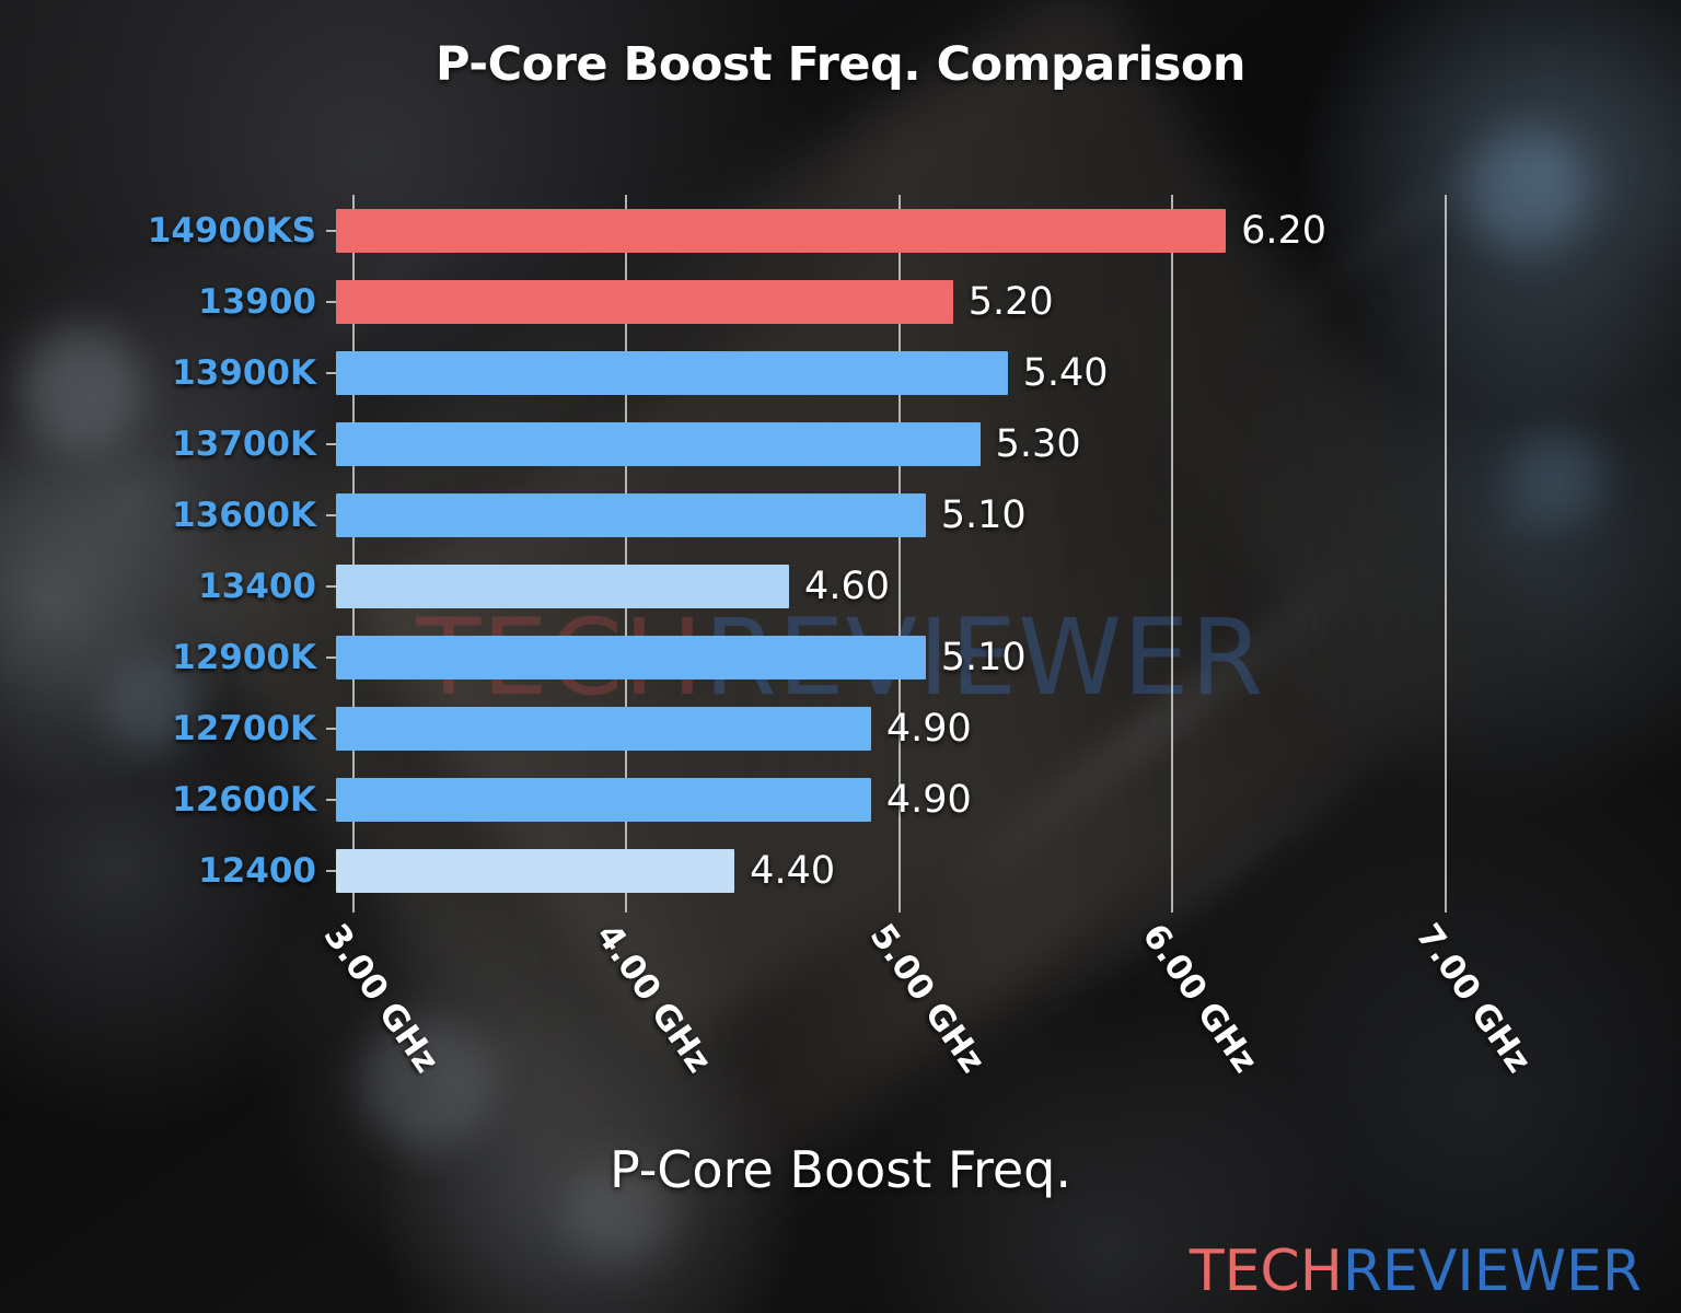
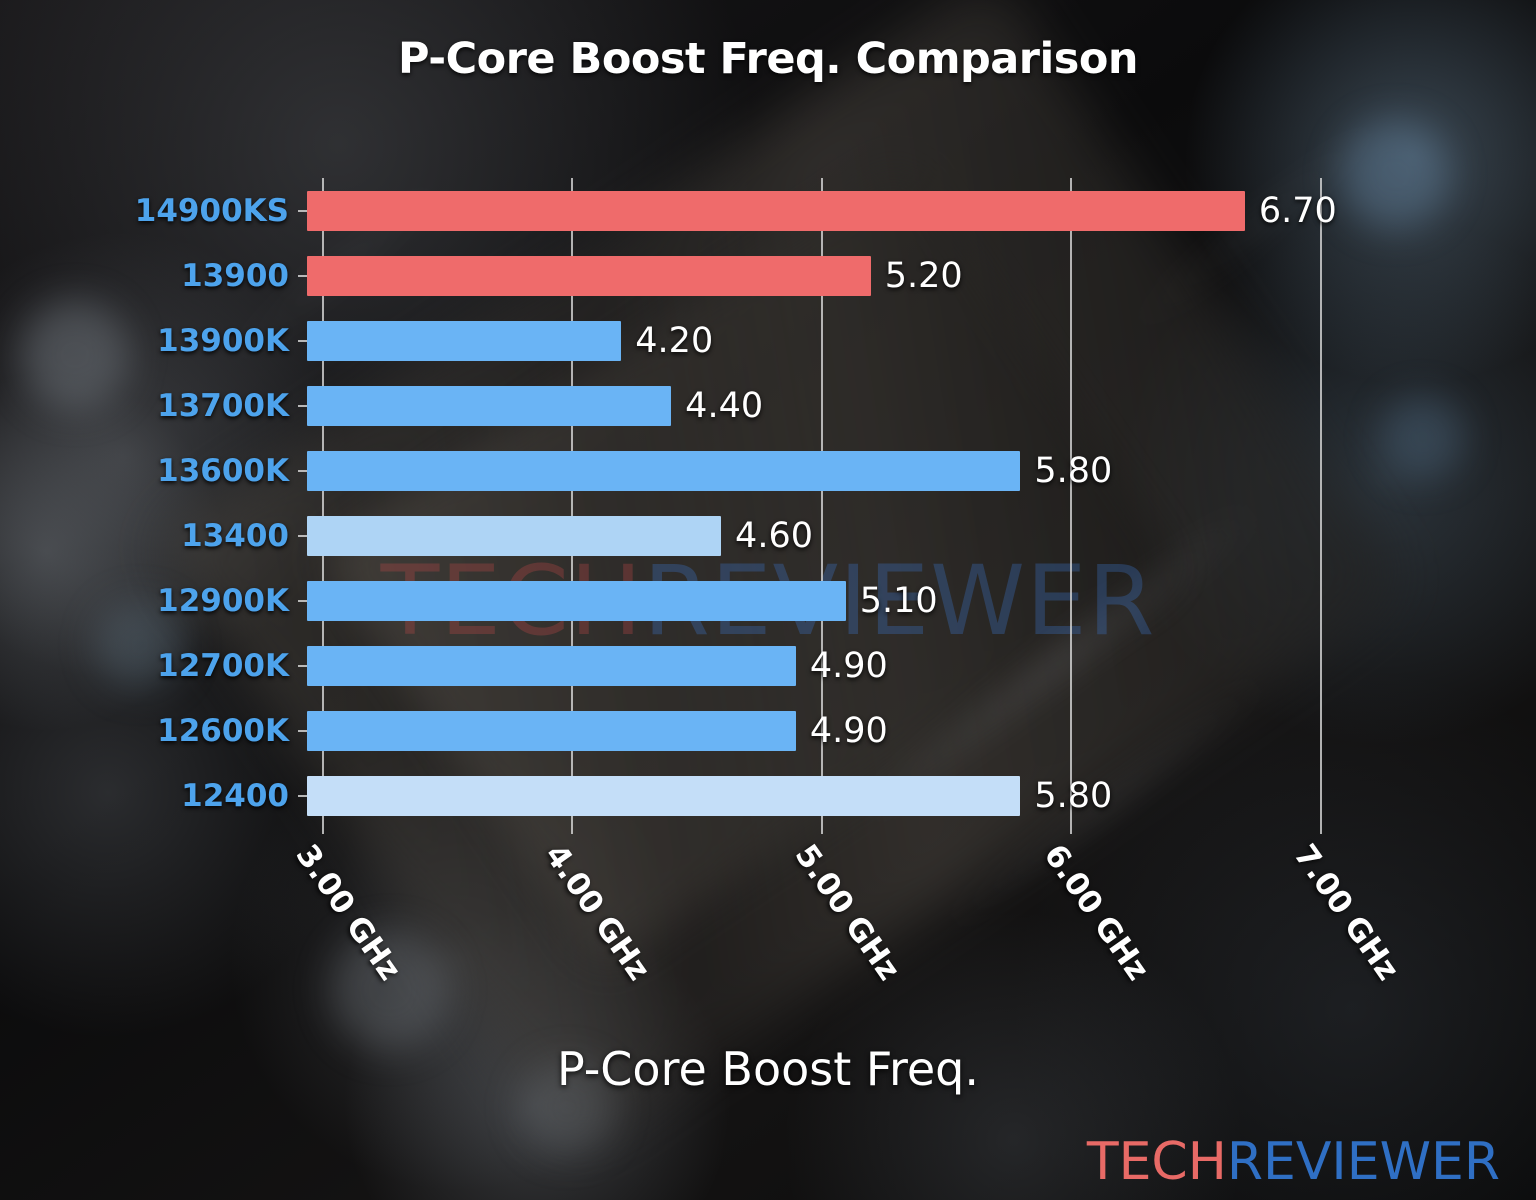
14900KS: 6.20 -> 6.70
13900K: 5.40 -> 4.20
13700K: 5.30 -> 4.40
13600K: 5.10 -> 5.80
12400: 4.40 -> 5.80
